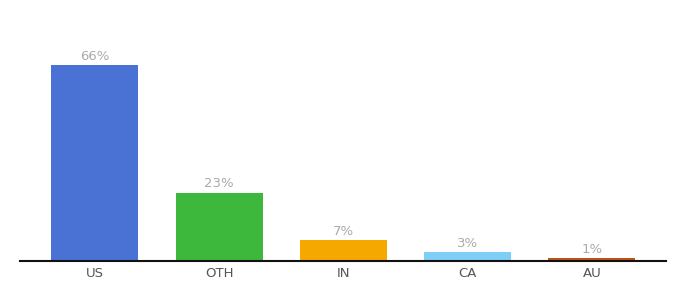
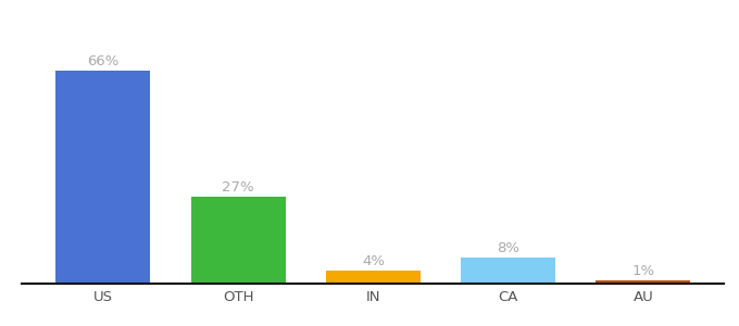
OTH: 23% -> 27%
IN: 7% -> 4%
CA: 3% -> 8%
